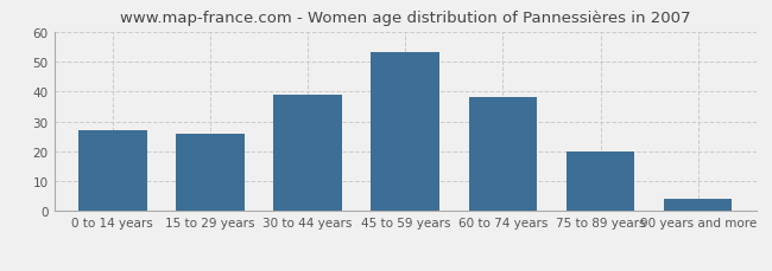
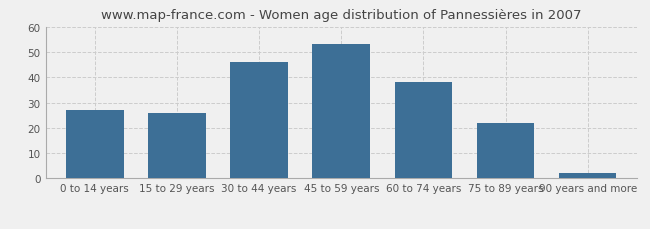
30 to 44 years: 39 -> 46
75 to 89 years: 20 -> 22
90 years and more: 4 -> 2
